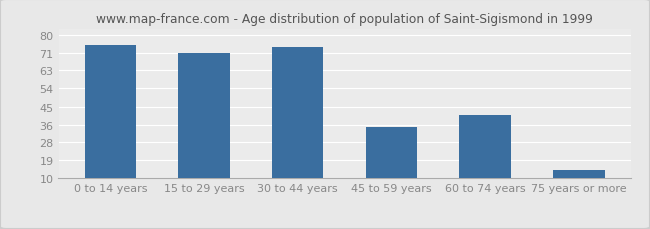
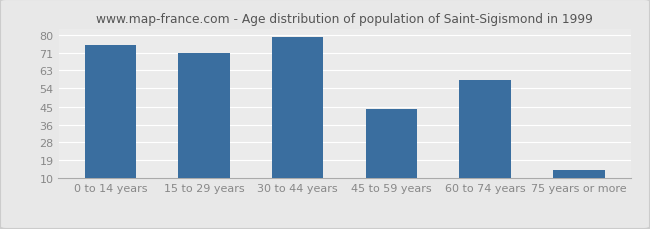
30 to 44 years: 74 -> 79
45 to 59 years: 35 -> 44
60 to 74 years: 41 -> 58
